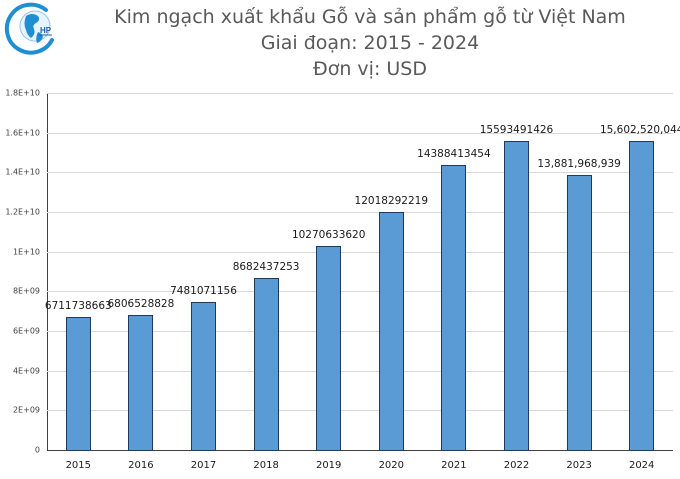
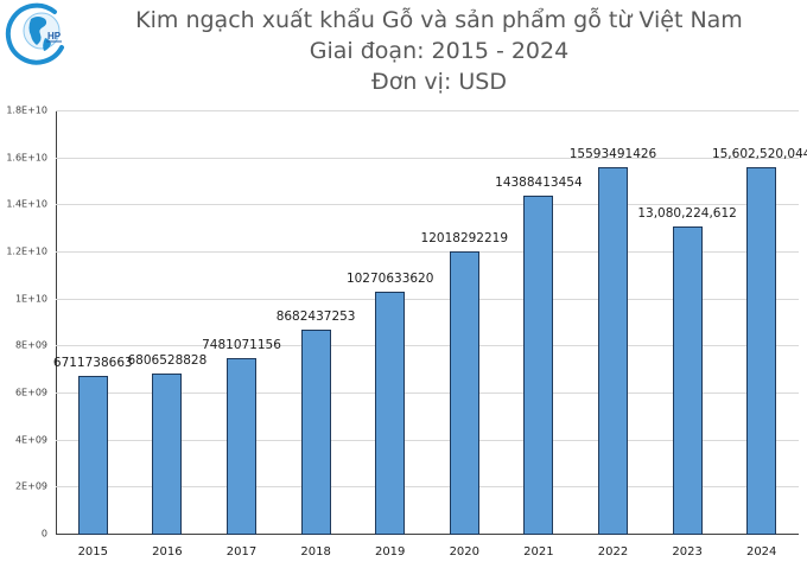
2023: 13,881,968,939 -> 13,080,224,612
